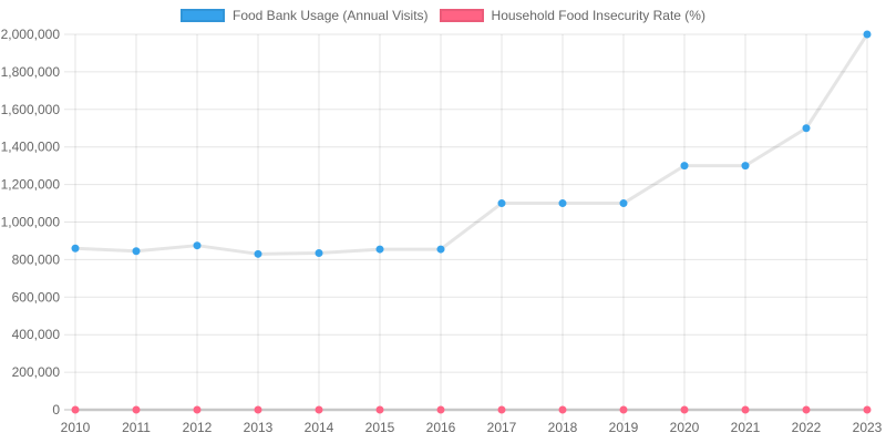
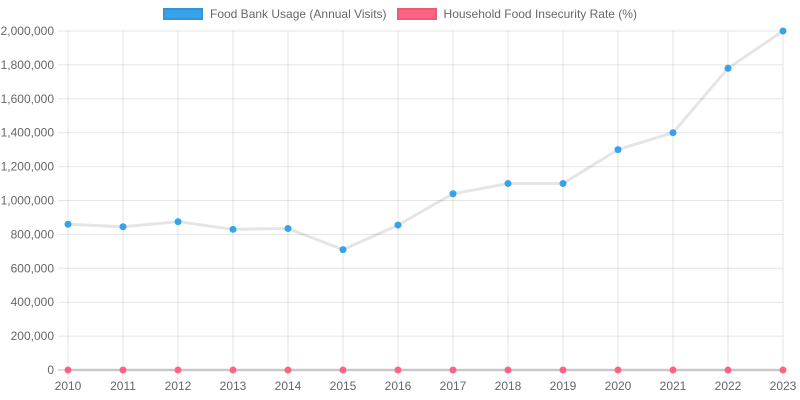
Food Bank Usage (Annual Visits)/2015: 860000 -> 710000
Food Bank Usage (Annual Visits)/2017: 1100000 -> 1040000
Food Bank Usage (Annual Visits)/2021: 1300000 -> 1400000
Food Bank Usage (Annual Visits)/2022: 1500000 -> 1780000
